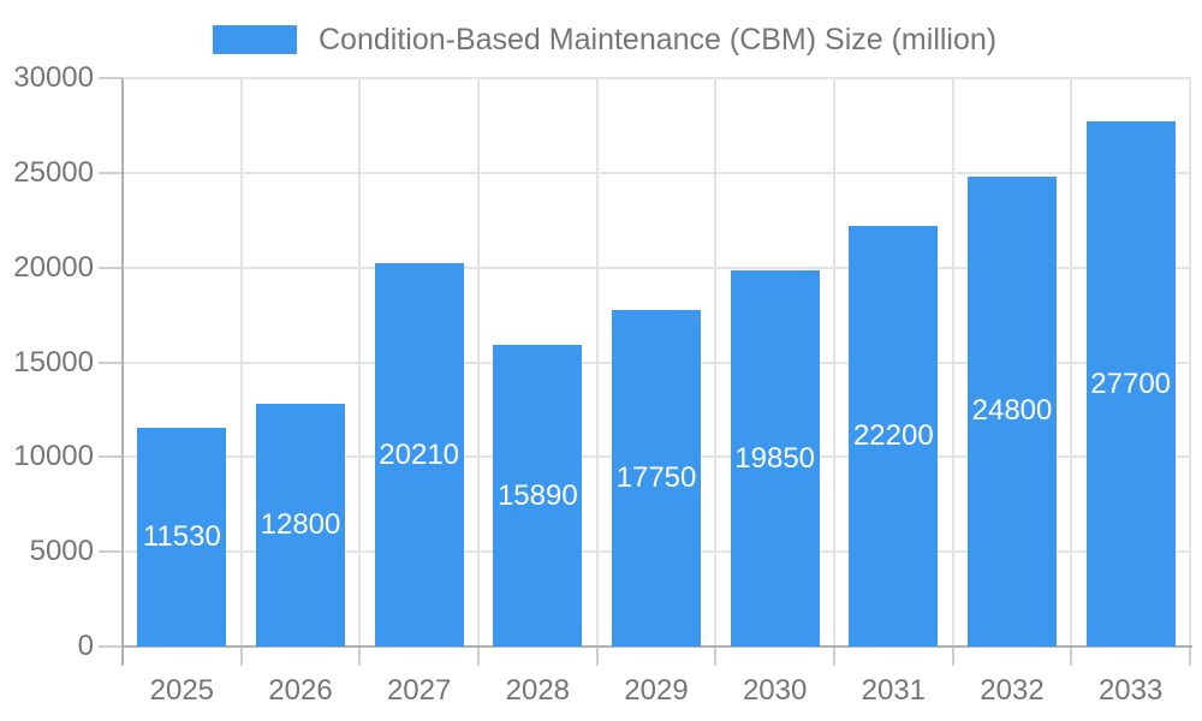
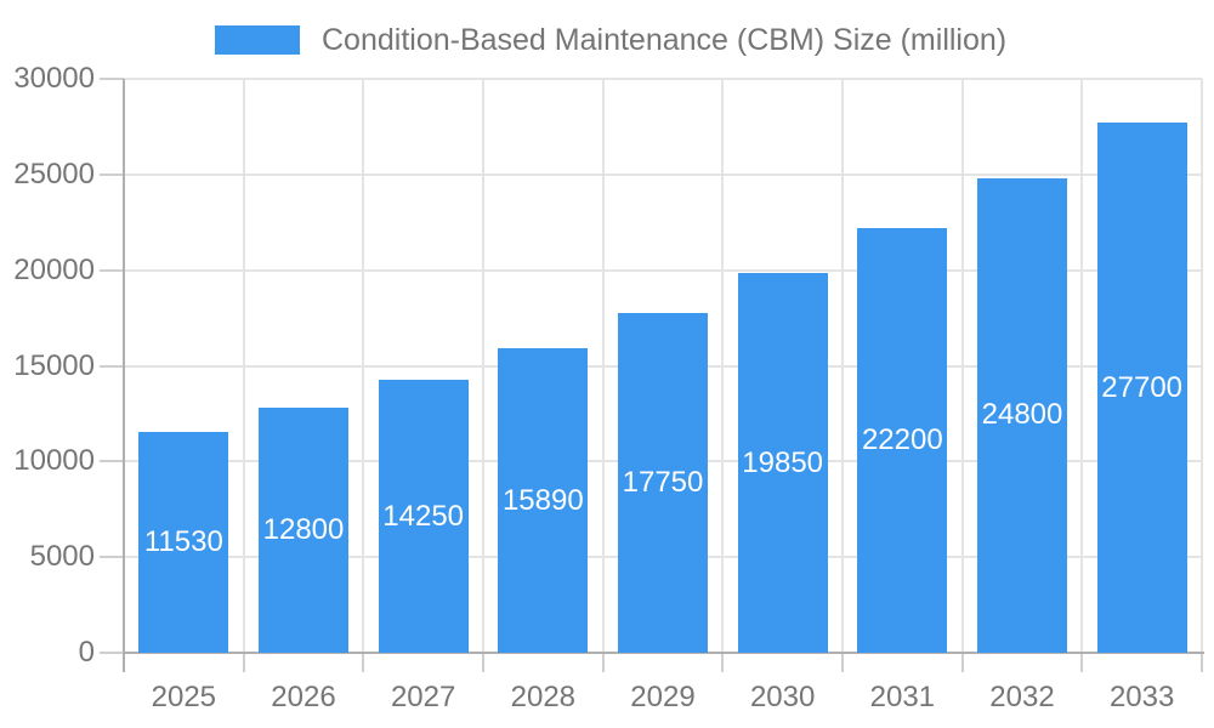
2027: 20210 -> 14250
